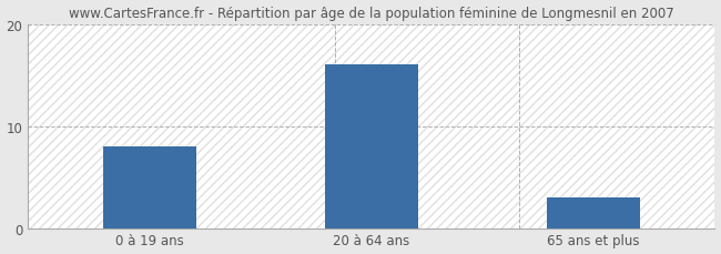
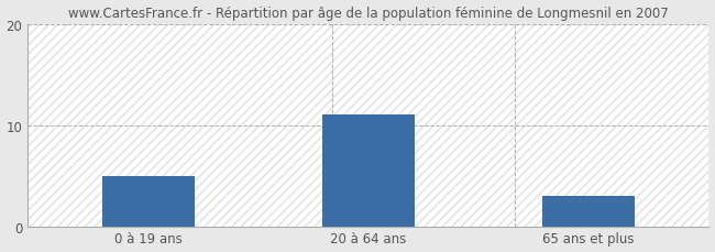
0 à 19 ans: 8 -> 5
20 à 64 ans: 16 -> 11
